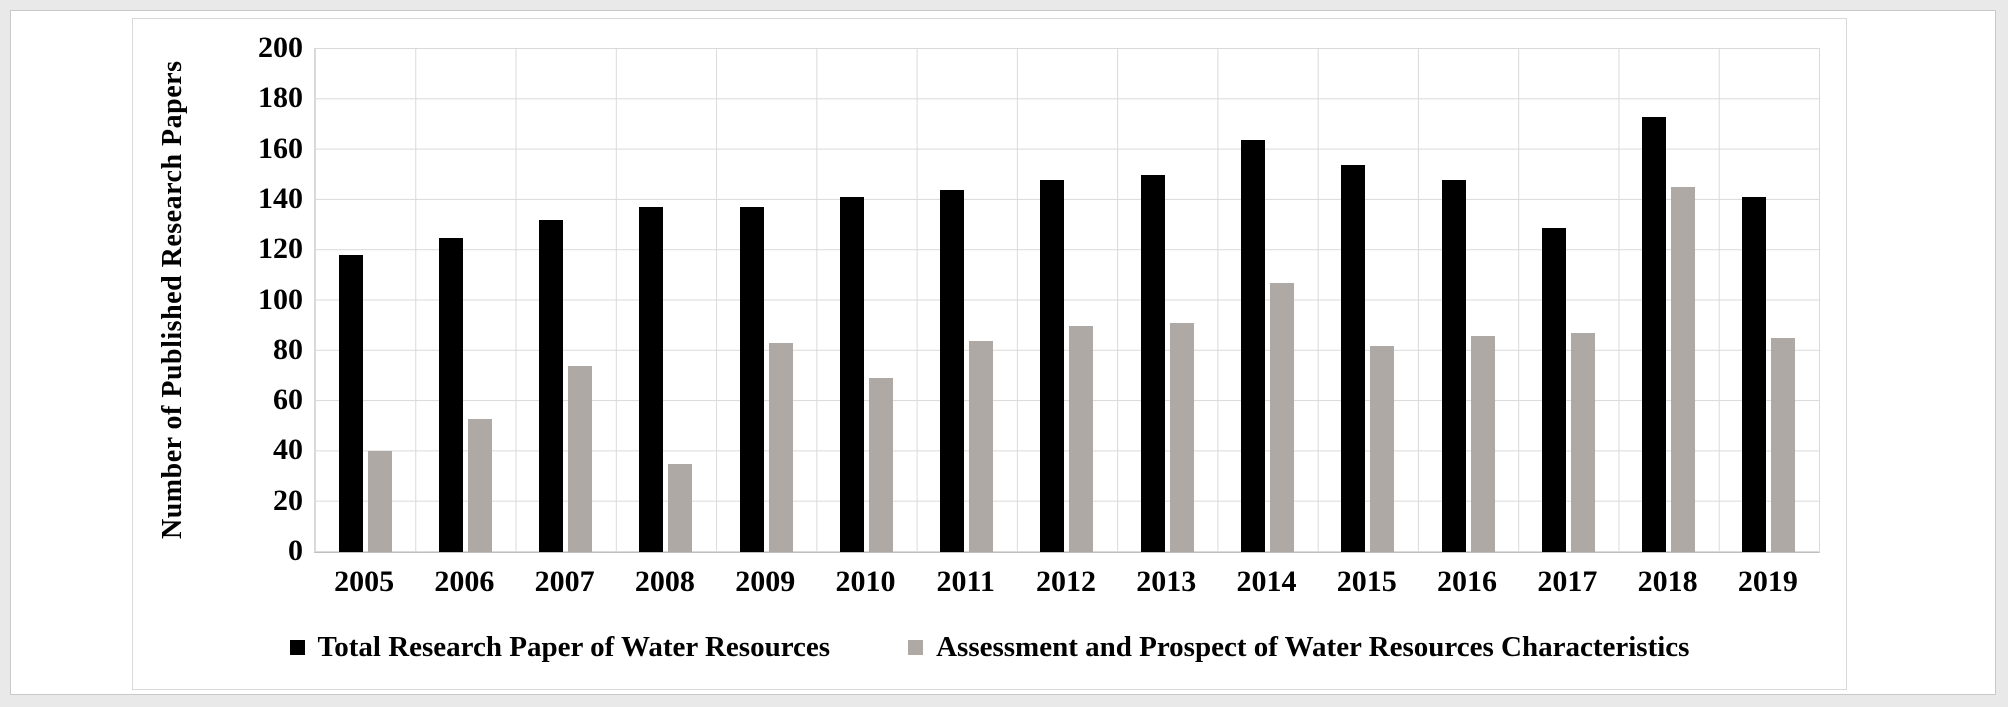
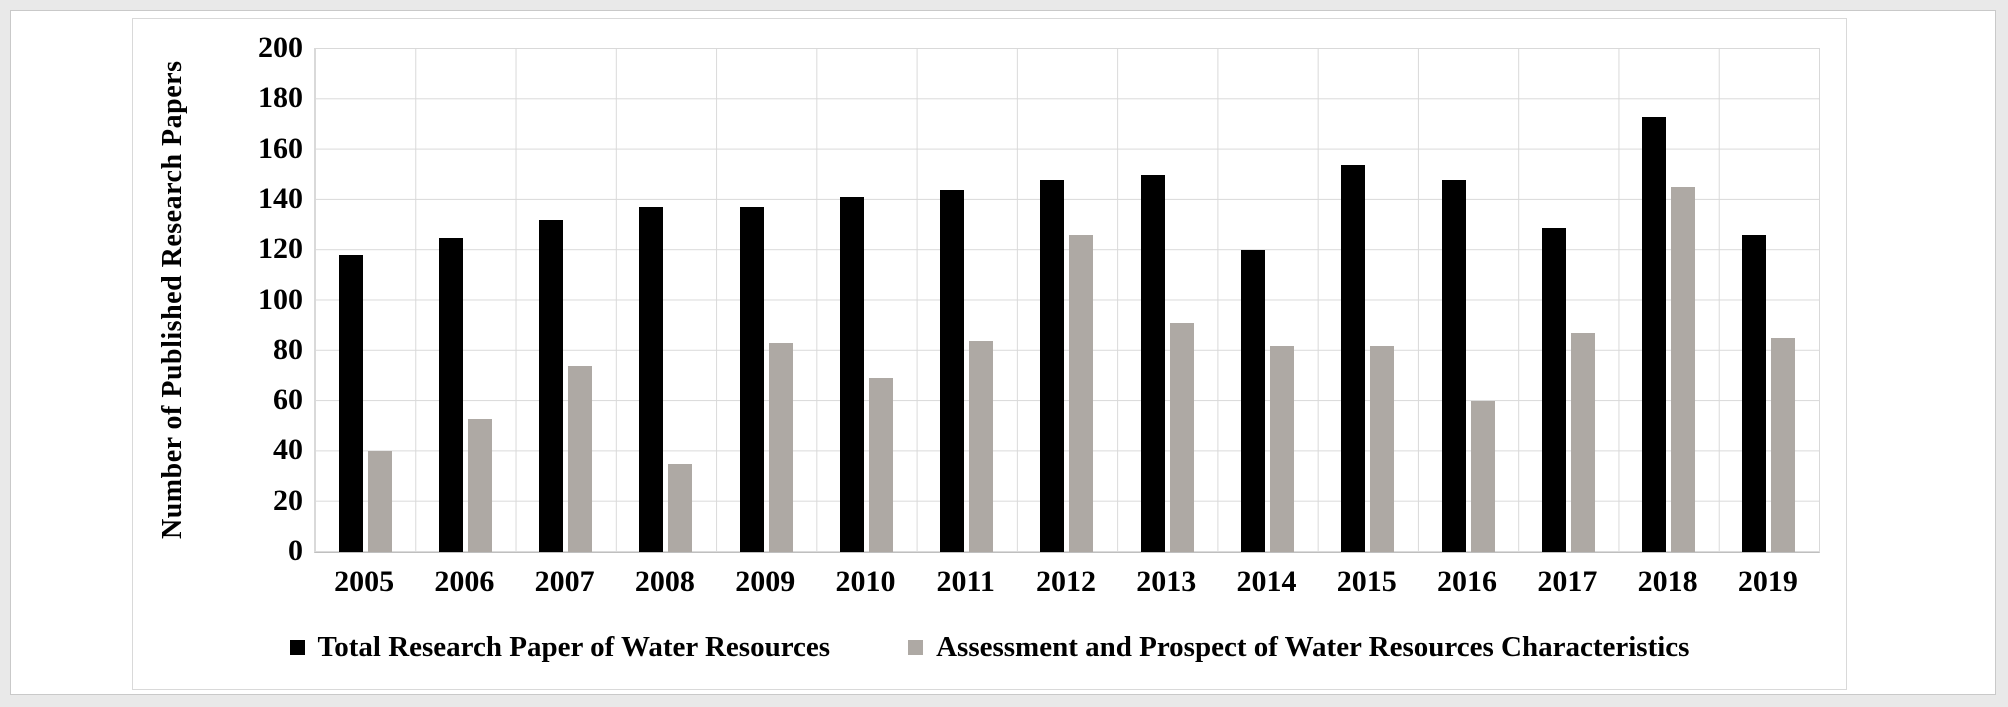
Assessment and Prospect of Water Resources Characteristics/2012: 90 -> 126
Total Research Paper of Water Resources/2014: 164 -> 120
Assessment and Prospect of Water Resources Characteristics/2014: 107 -> 82
Assessment and Prospect of Water Resources Characteristics/2016: 86 -> 60
Total Research Paper of Water Resources/2019: 141 -> 126
